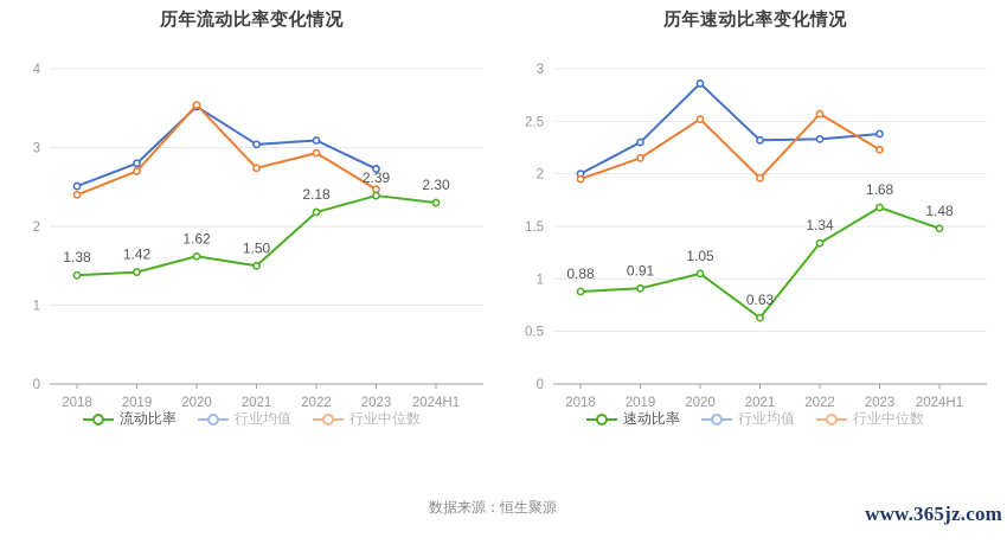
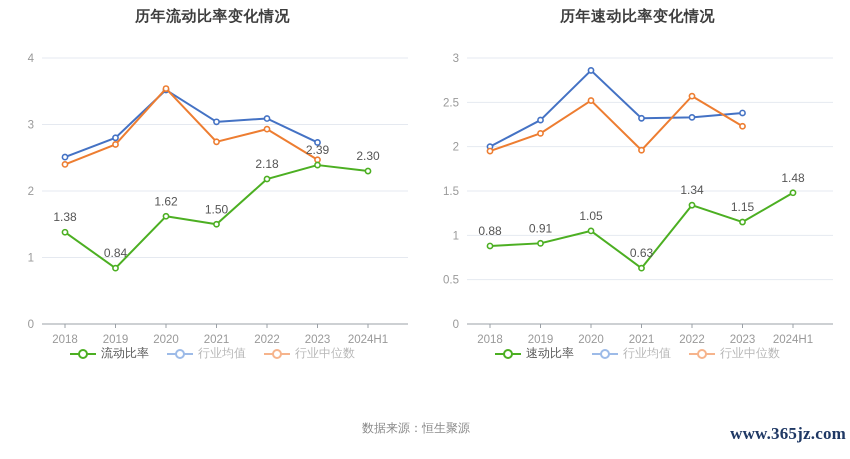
历年流动比率变化情况/流动比率/2019: 1.42 -> 0.84
历年速动比率变化情况/速动比率/2023: 1.68 -> 1.15
